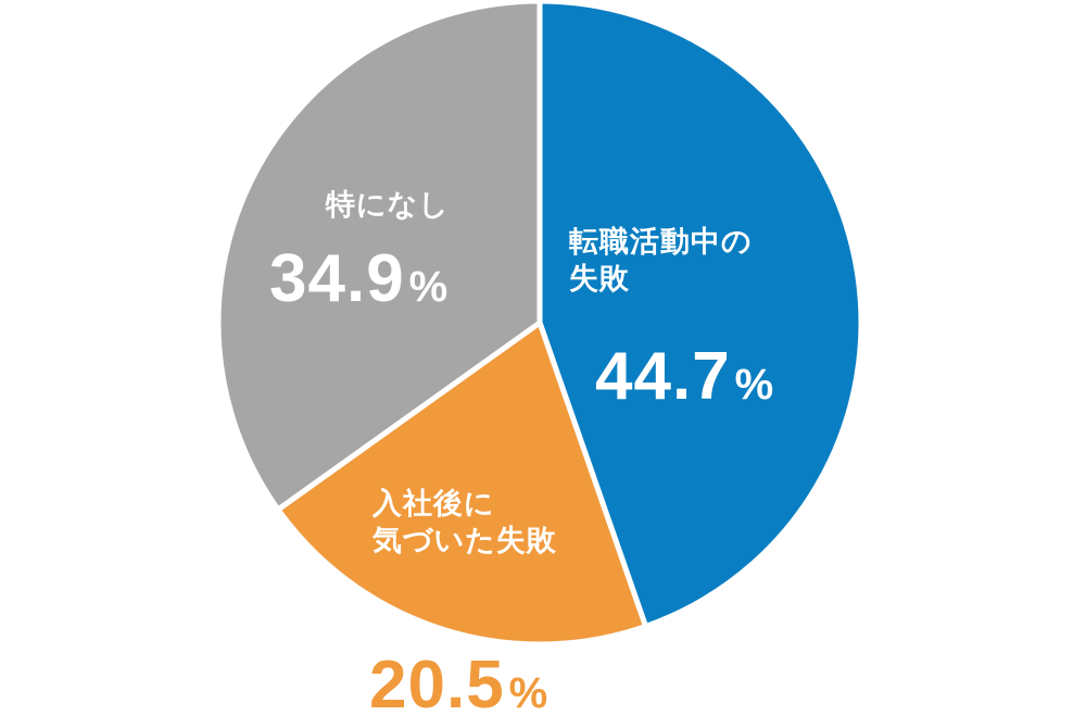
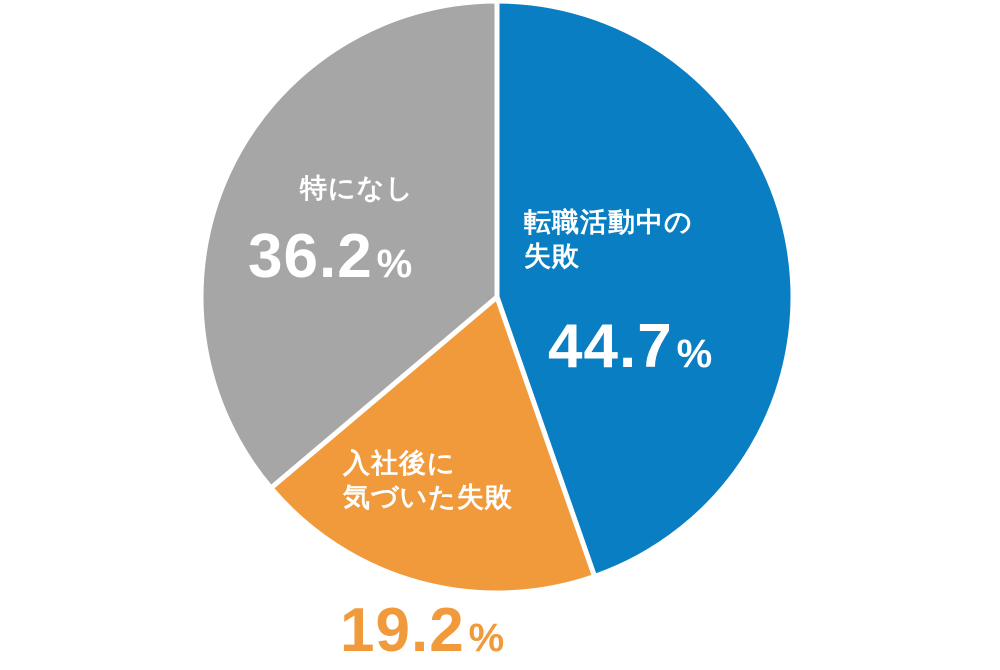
入社後に気づいた失敗: 20.5 -> 19.2
特になし: 34.9 -> 36.2
